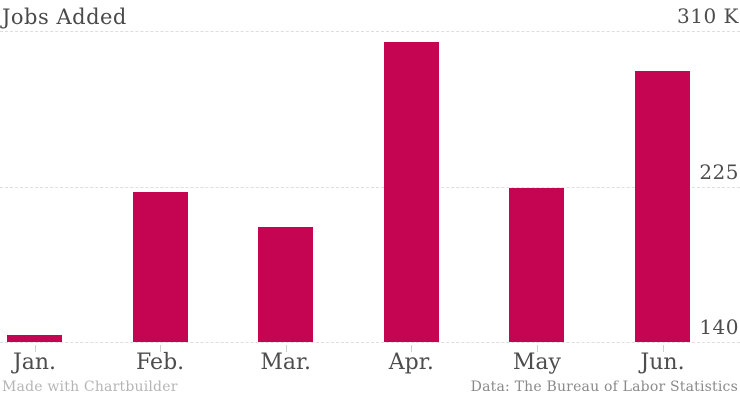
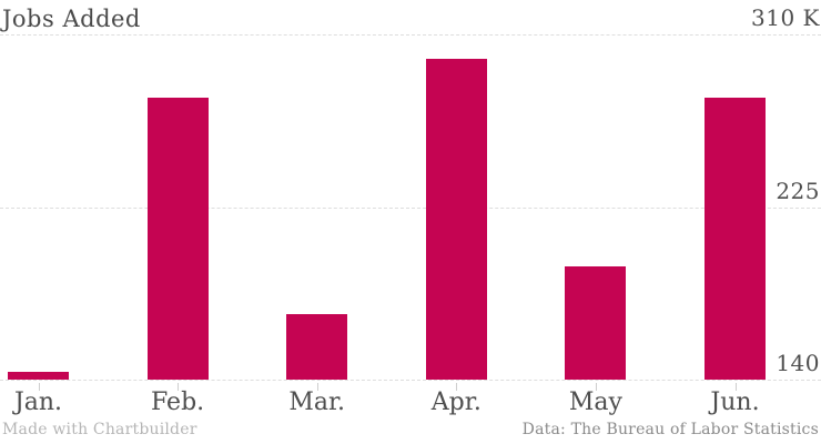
Feb.: 222K -> 279K
Mar.: 203K -> 172K
Apr.: 304K -> 298K
May: 224K -> 196K
Jun.: 288K -> 279K
